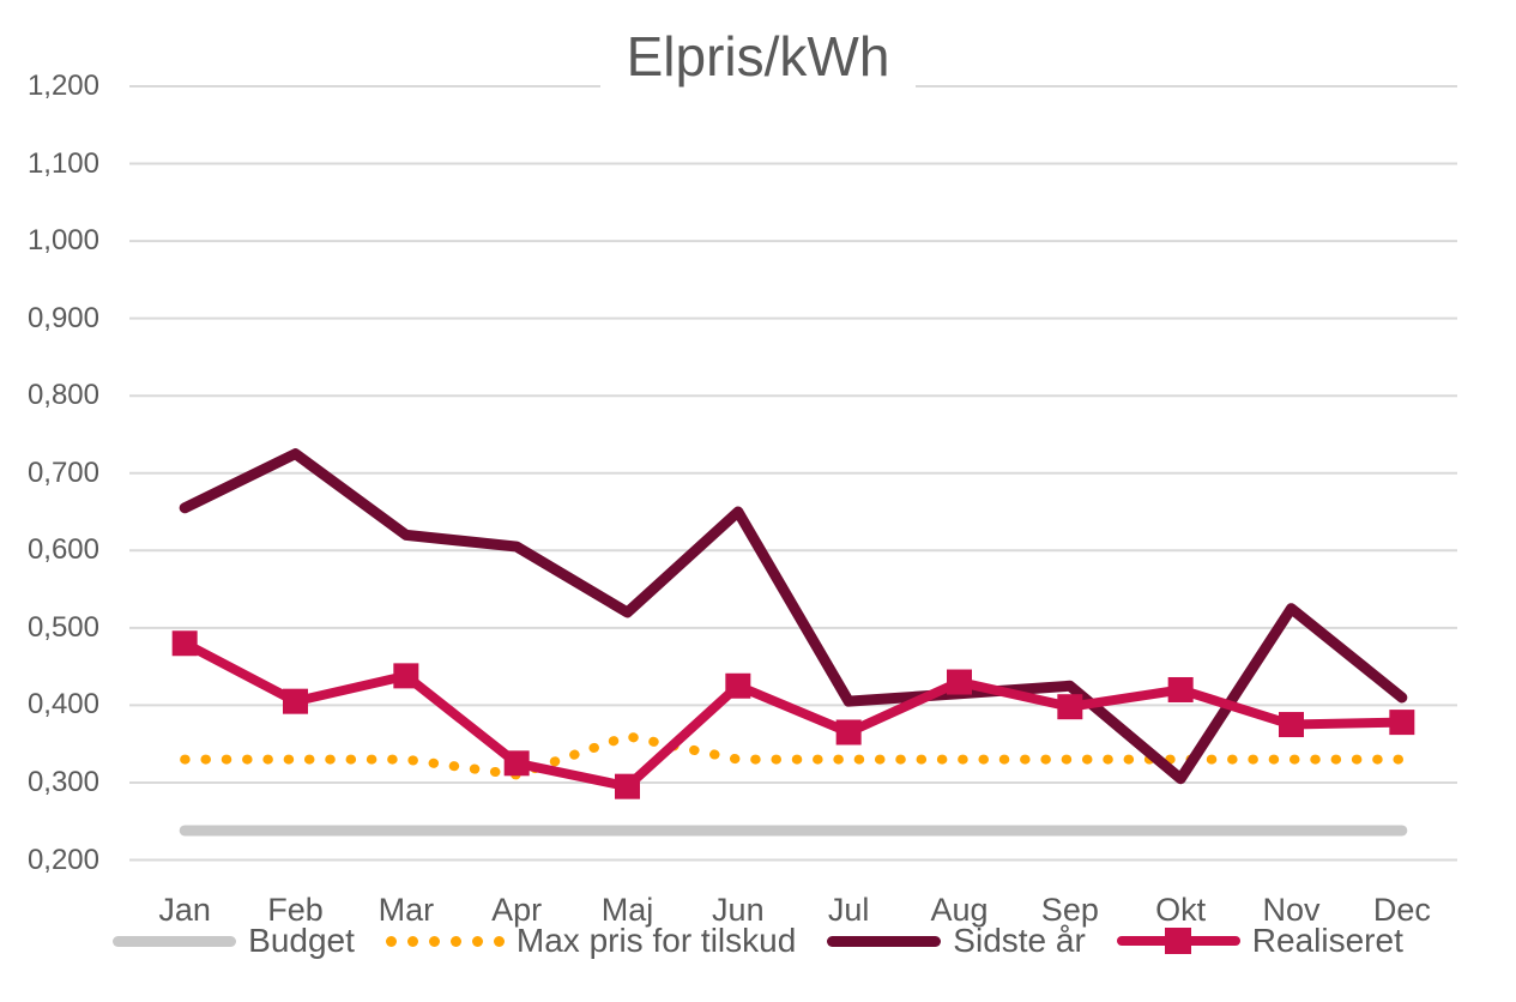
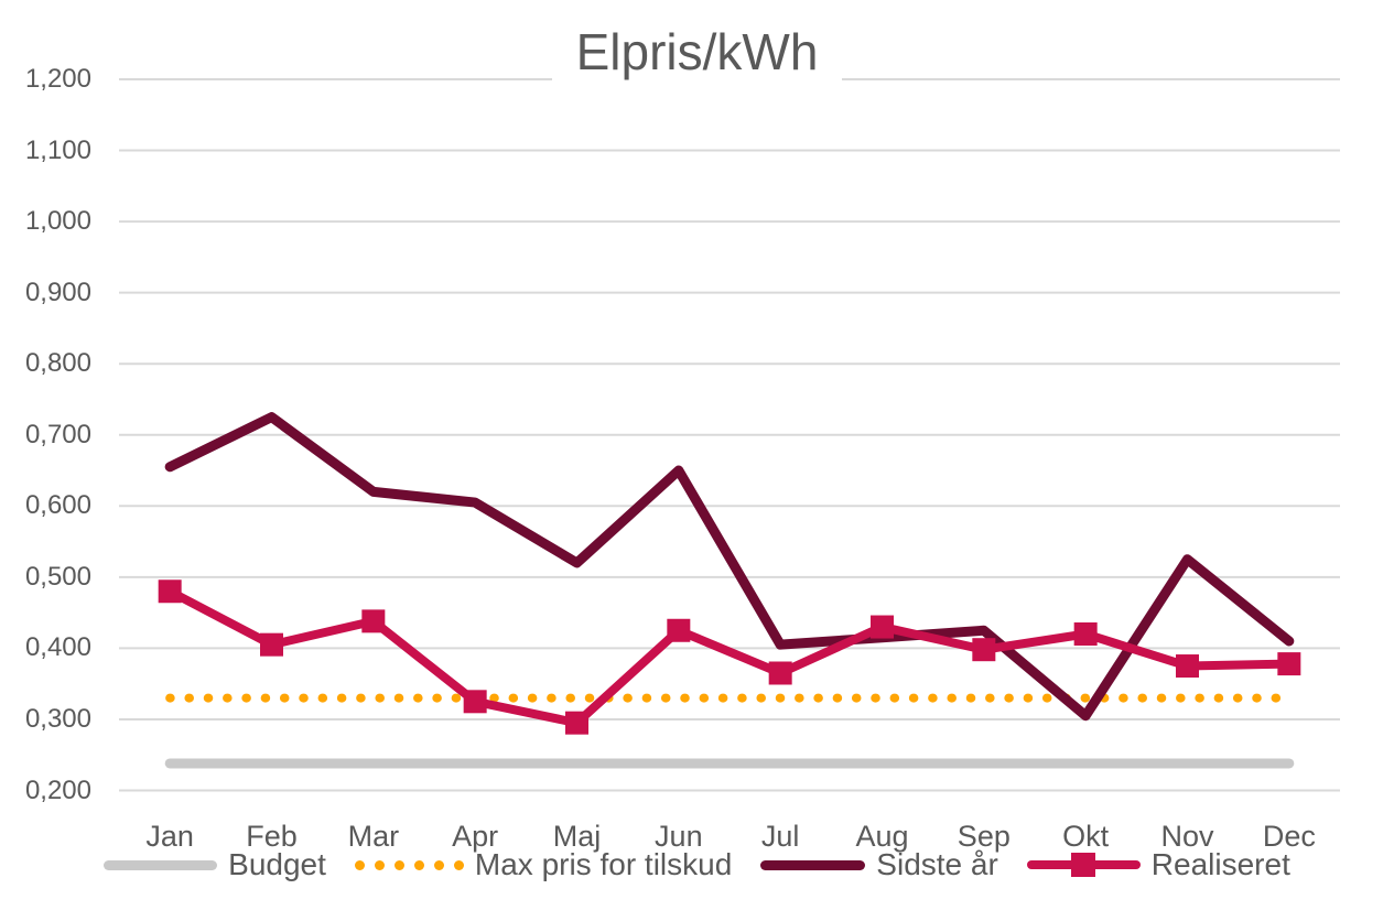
Max pris for tilskud/Apr: 0,31 -> 0,33
Max pris for tilskud/Maj: 0,36 -> 0,33
